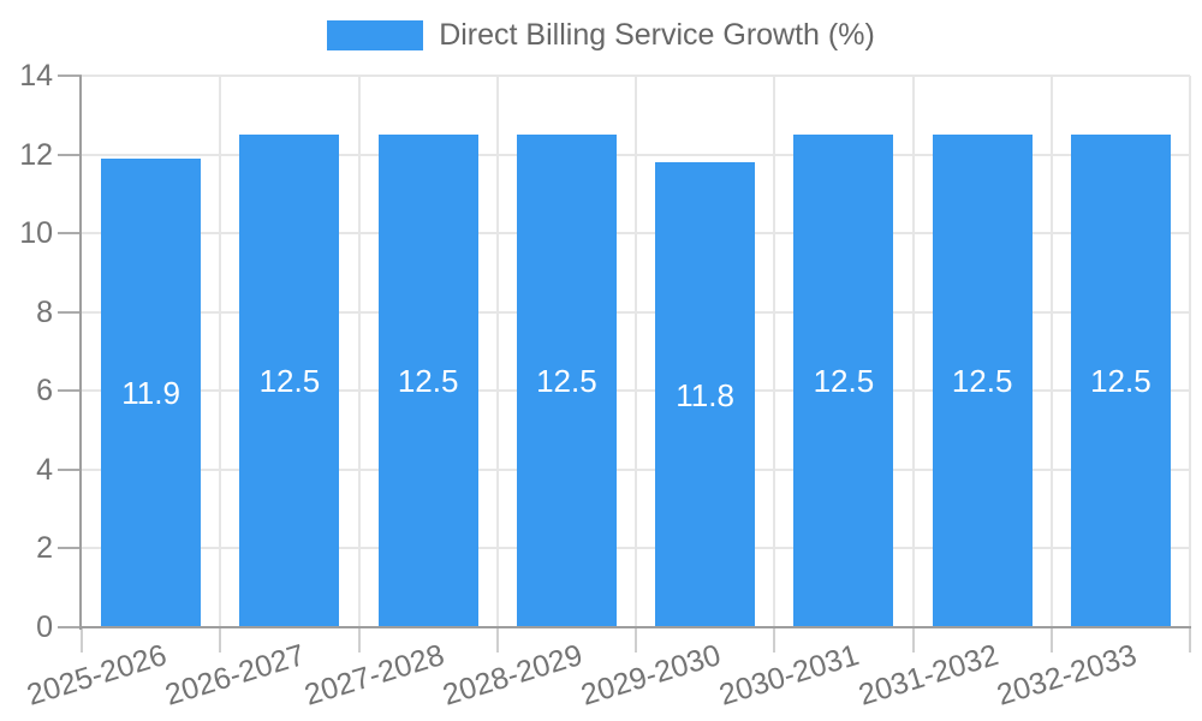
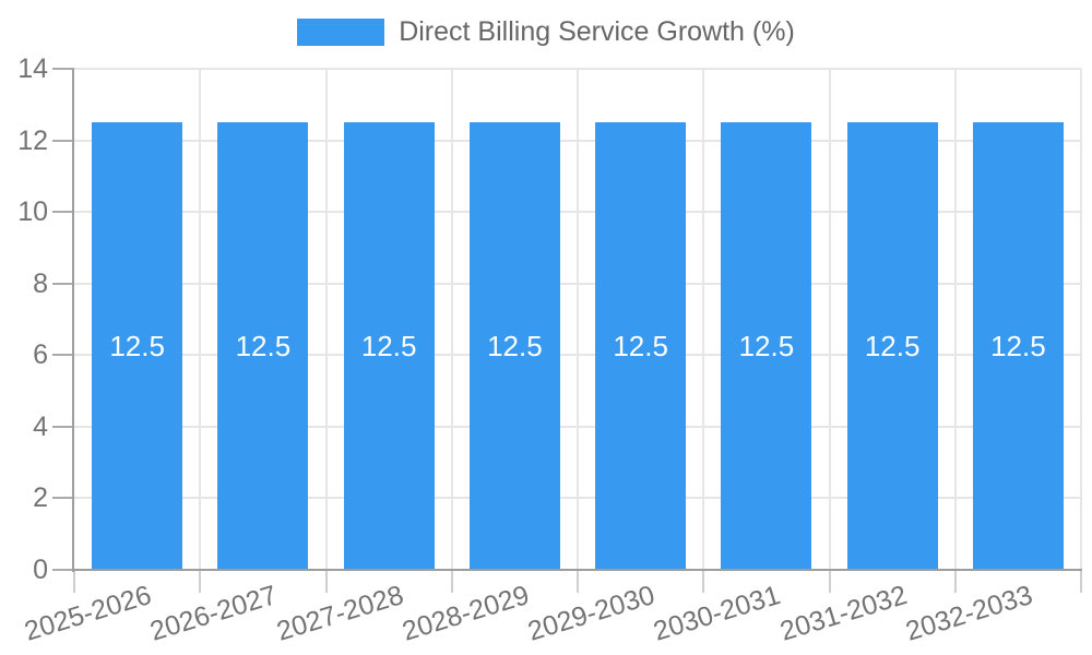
2025-2026: 11.9 -> 12.5
2029-2030: 11.8 -> 12.5
